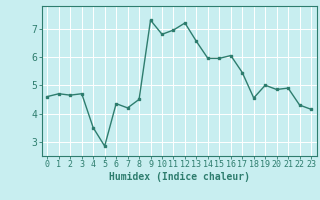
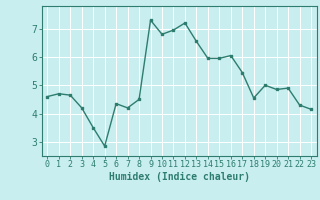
3: 4.70 -> 4.20
